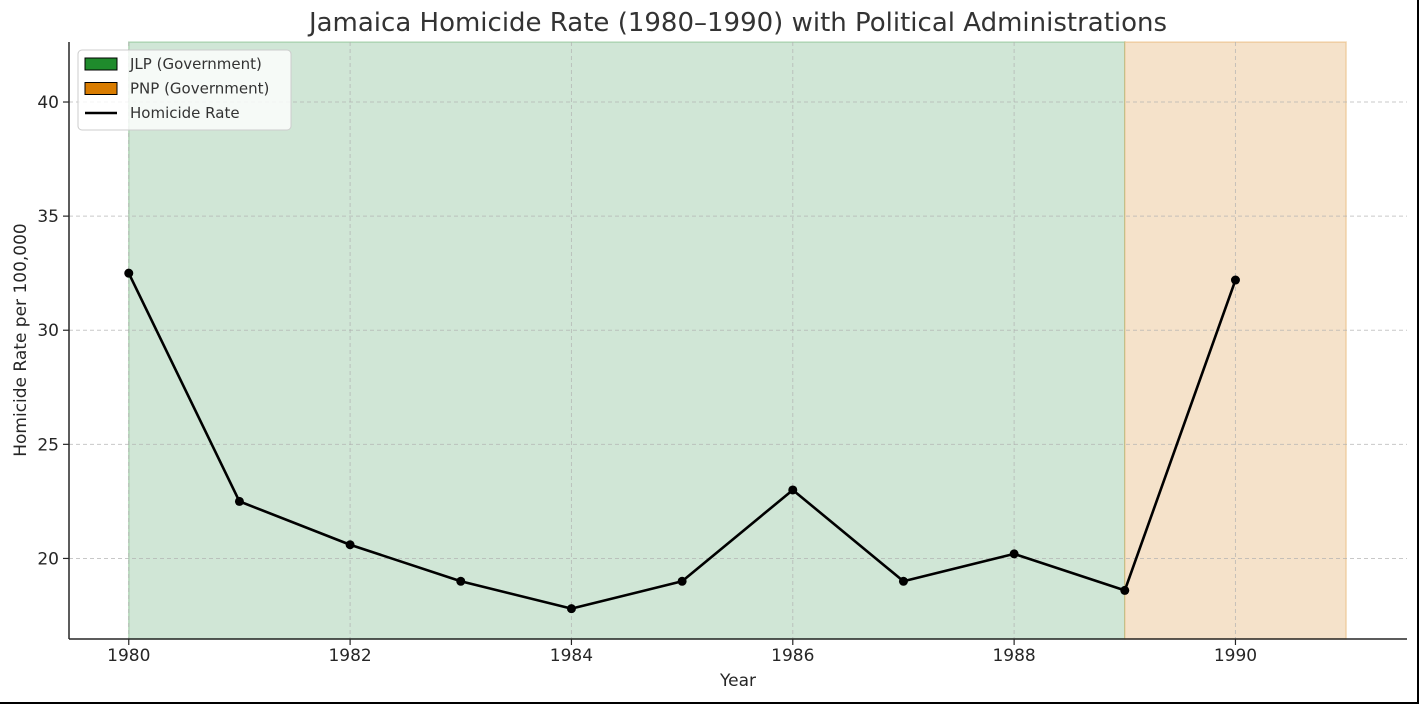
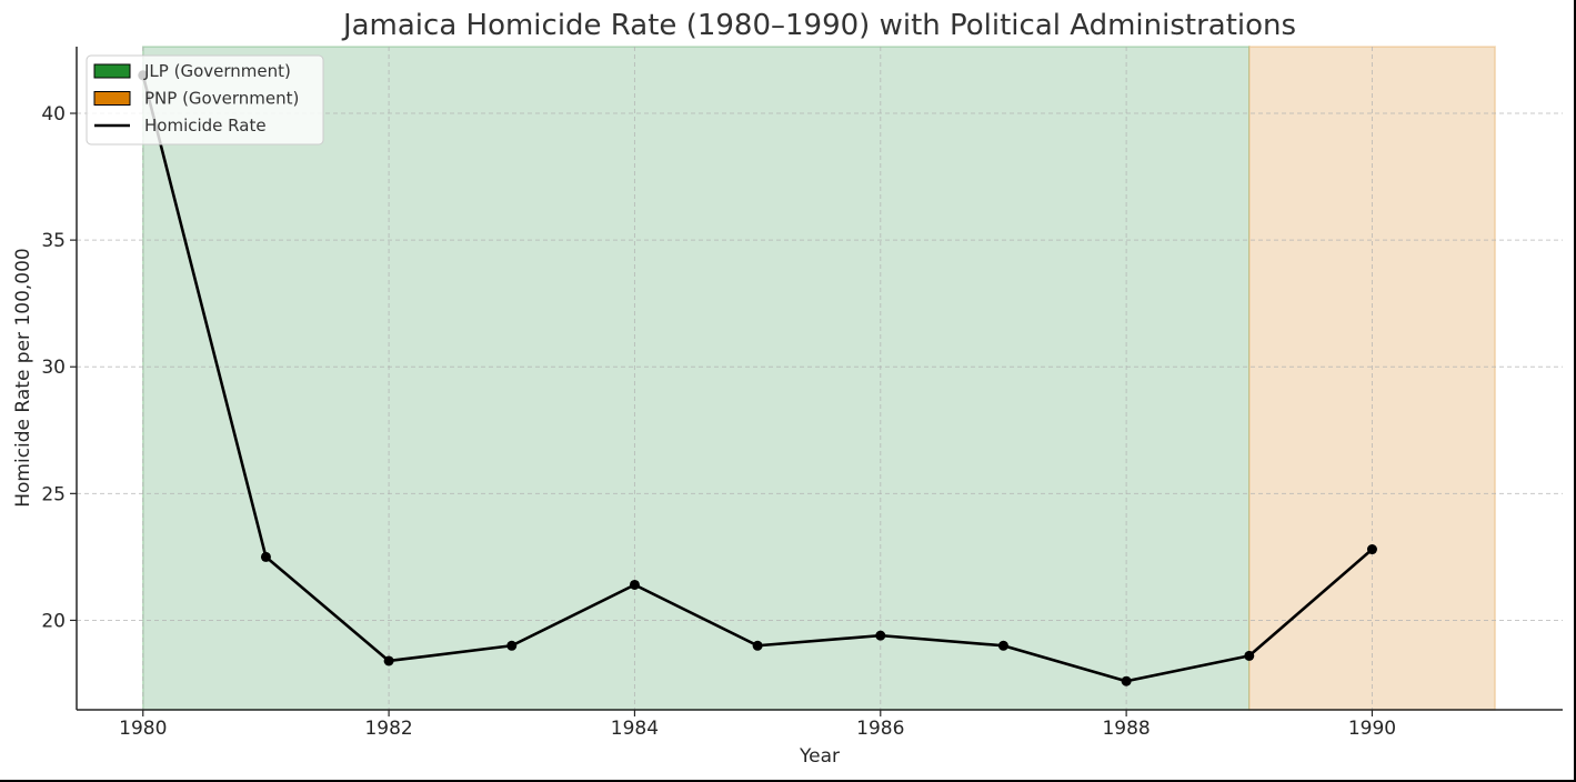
1980: 32.5 -> 41.5
1982: 20.6 -> 18.4
1984: 17.8 -> 21.4
1986: 23.0 -> 19.4
1988: 20.2 -> 17.6
1990: 32.2 -> 22.8
